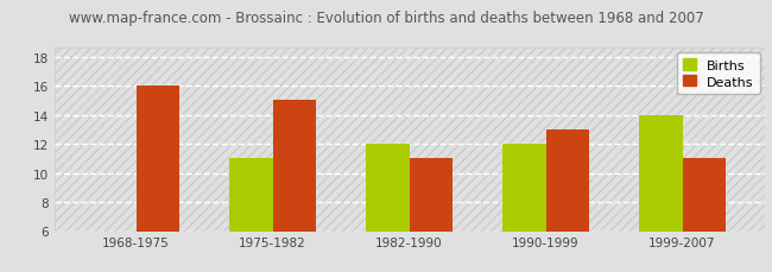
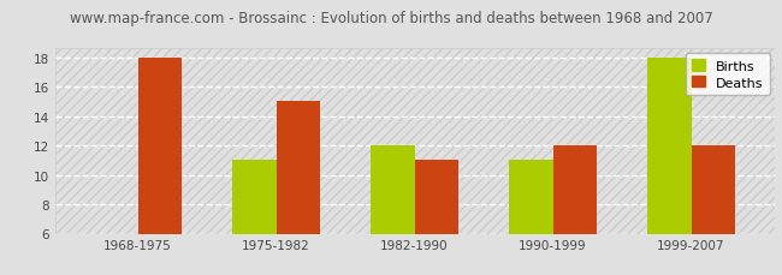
Deaths/1968-1975: 16 -> 18
Births/1990-1999: 12 -> 11
Deaths/1990-1999: 13 -> 12
Births/1999-2007: 14 -> 18
Deaths/1999-2007: 11 -> 12
